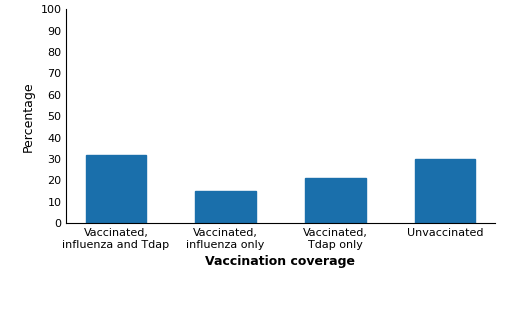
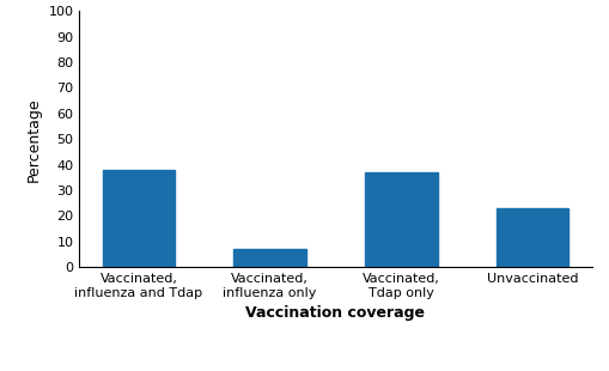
Vaccinated, influenza and Tdap: 32 -> 38
Vaccinated, influenza only: 15 -> 7
Vaccinated, Tdap only: 21 -> 37
Unvaccinated: 30 -> 23
